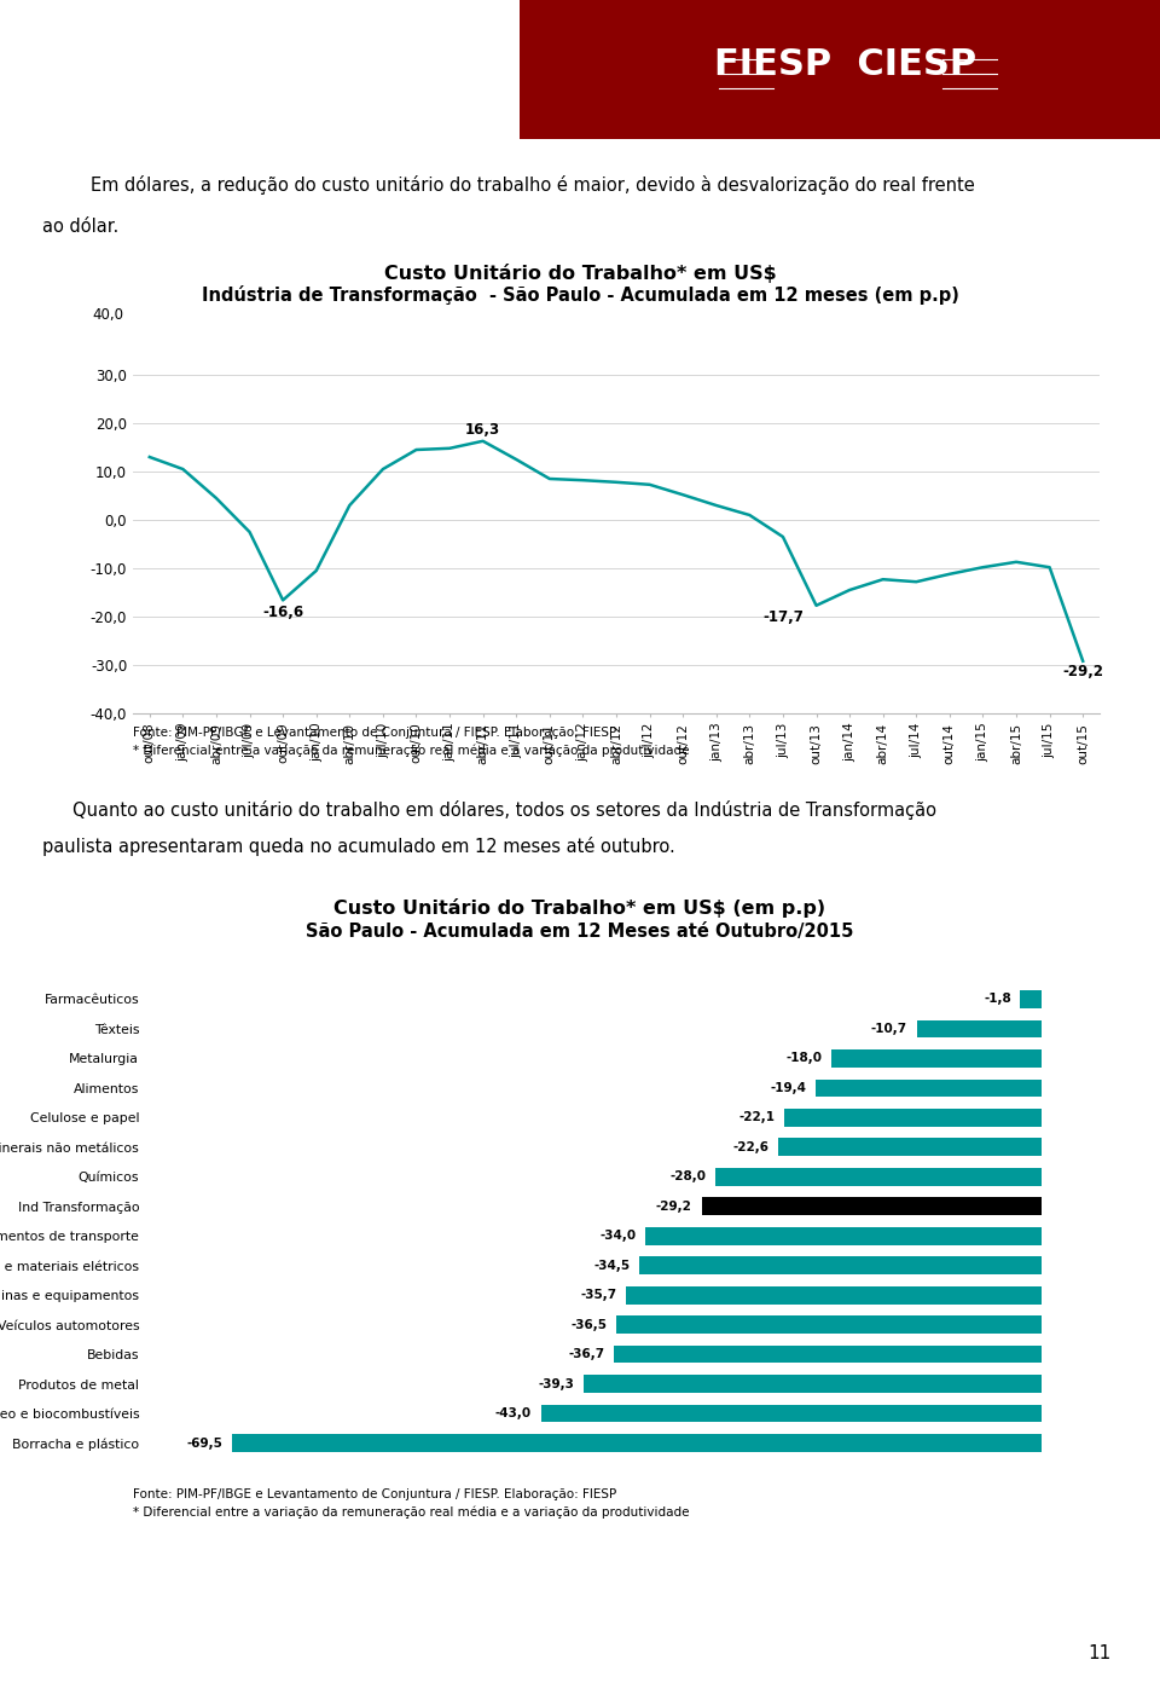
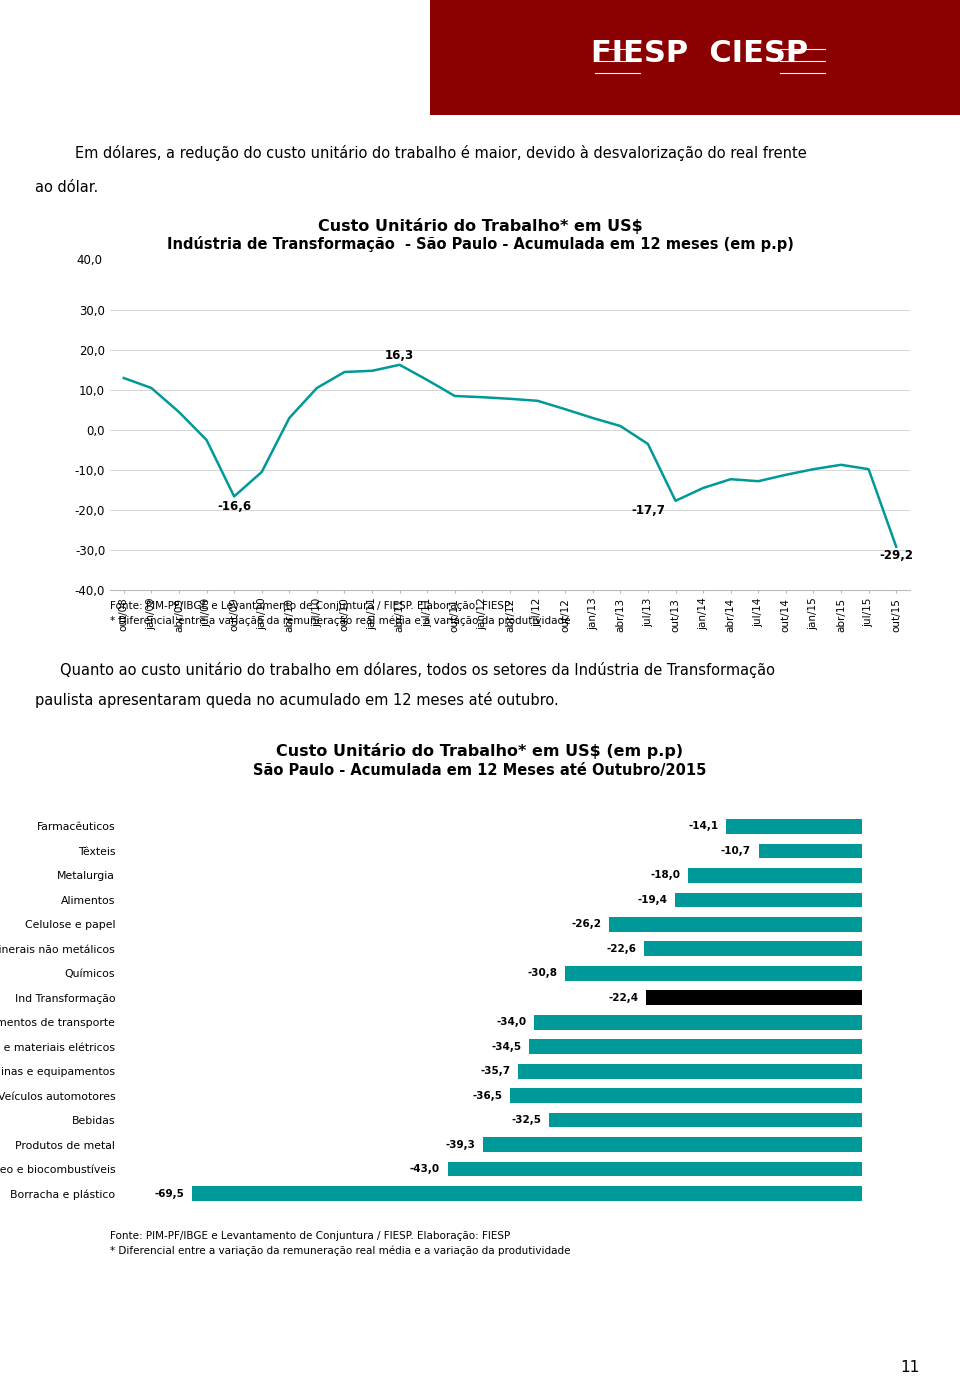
Farmacêuticos: -1,8 -> -14,1
Celulose e papel: -22,1 -> -26,2
Químicos: -28,0 -> -30,8
Ind Transformação: -29,2 -> -22,4
Bebidas: -36,7 -> -32,5
